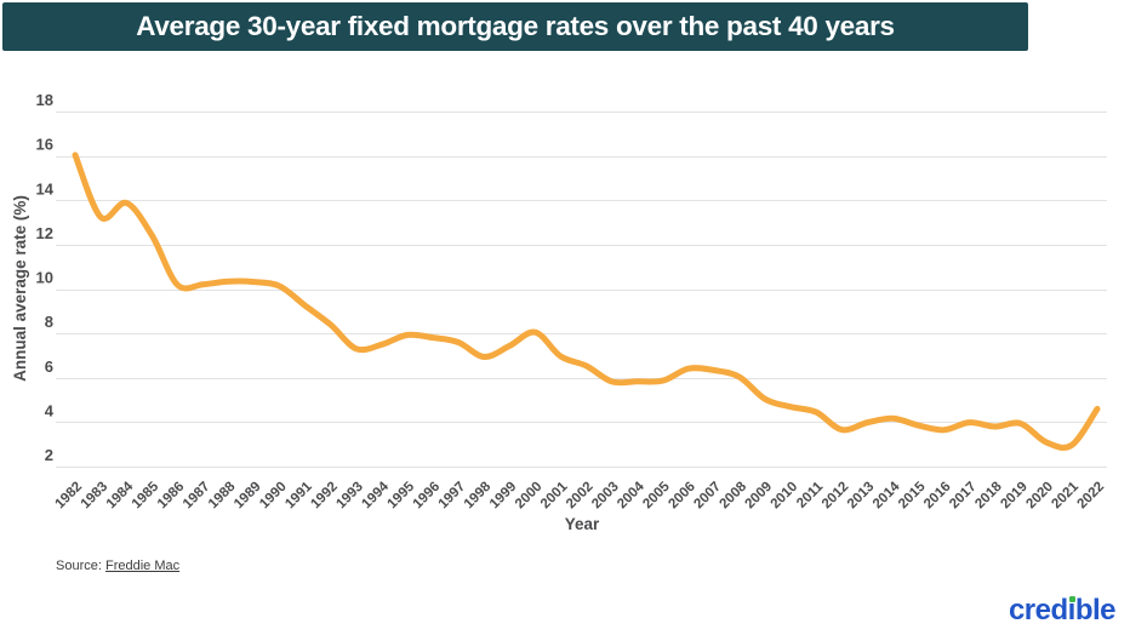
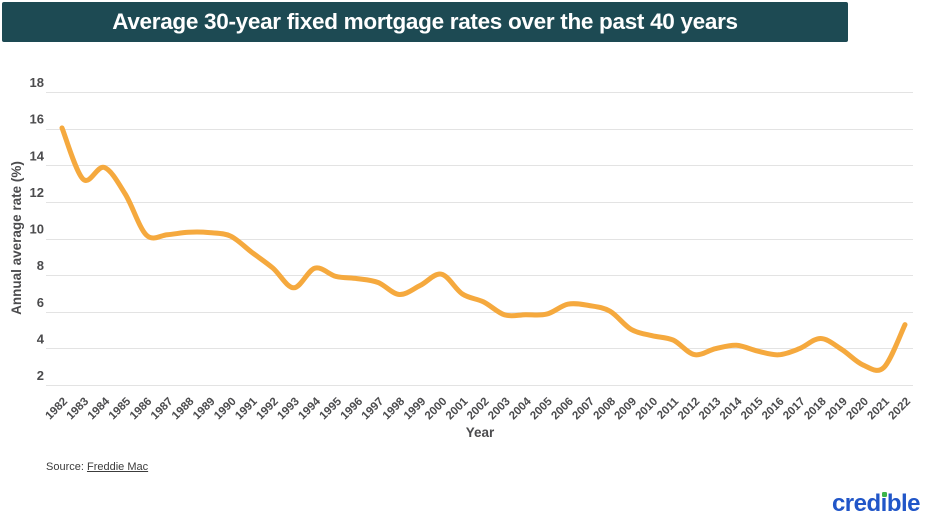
1994: 7.5 -> 8.4
2018: 3.8 -> 4.5
2022: 4.6 -> 5.3
